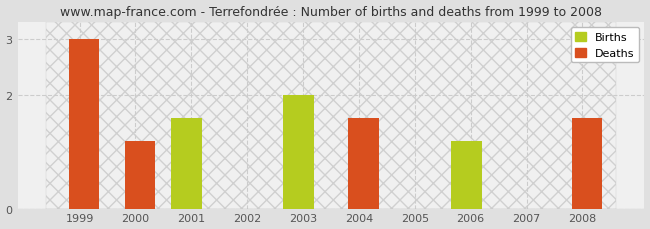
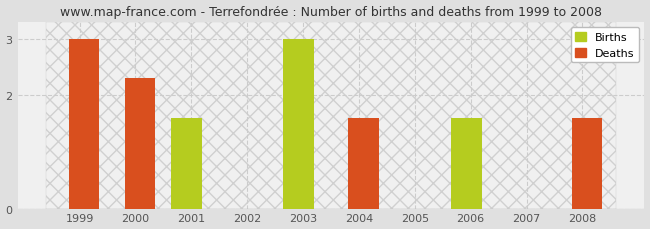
Deaths/2000: 1.2 -> 2.3
Births/2003: 2.0 -> 3.0
Births/2006: 1.2 -> 1.6
